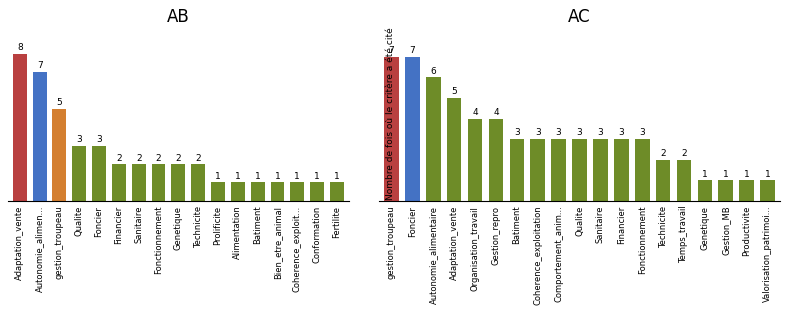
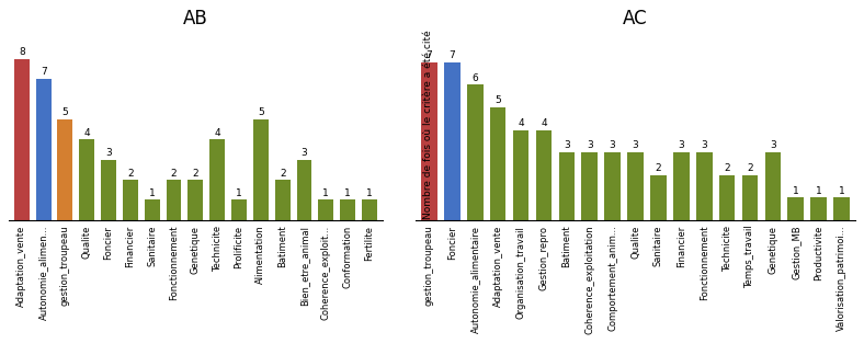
AB/Qualite: 3 -> 4
AB/Sanitaire: 2 -> 1
AB/Technicite: 2 -> 4
AB/Alimentation: 1 -> 5
AB/Batiment: 1 -> 2
AB/Bien_etre_animal: 1 -> 3
AC/Sanitaire: 3 -> 2
AC/Genetique: 1 -> 3
